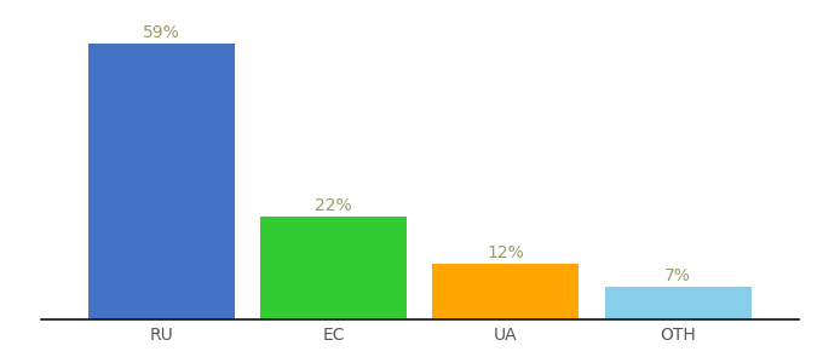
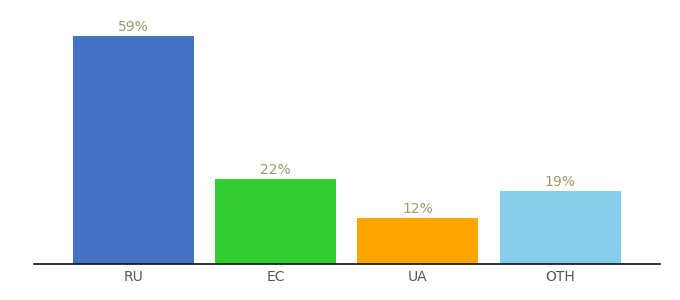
OTH: 7% -> 19%
